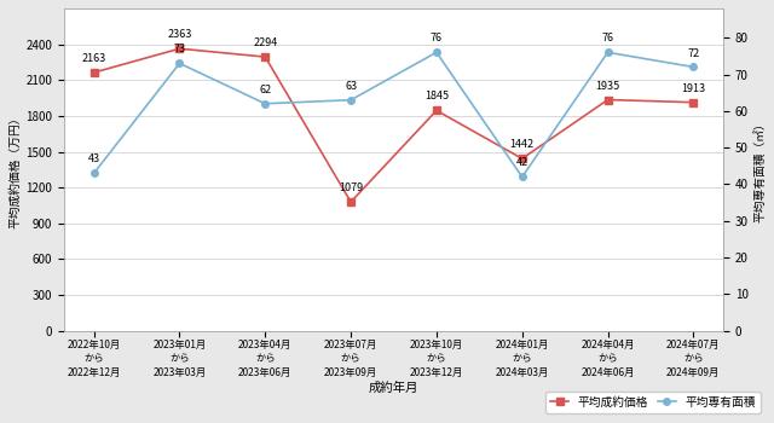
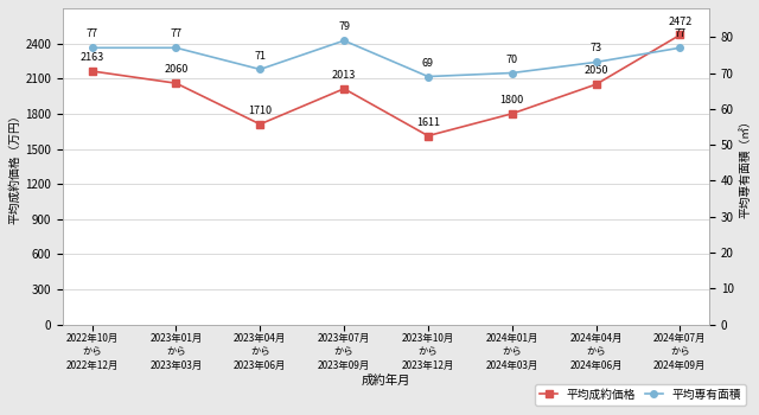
平均専有面積/2022年10月 から 2022年12月: 43 -> 77
平均成約価格/2023年01月 から 2023年03月: 2363 -> 2060
平均専有面積/2023年01月 から 2023年03月: 73 -> 77
平均成約価格/2023年04月 から 2023年06月: 2294 -> 1710
平均専有面積/2023年04月 から 2023年06月: 62 -> 71
平均成約価格/2023年07月 から 2023年09月: 1079 -> 2013
平均専有面積/2023年07月 から 2023年09月: 63 -> 79
平均成約価格/2023年10月 から 2023年12月: 1845 -> 1611
平均専有面積/2023年10月 から 2023年12月: 76 -> 69
平均成約価格/2024年01月 から 2024年03月: 1442 -> 1800
平均専有面積/2024年01月 から 2024年03月: 42 -> 70
平均成約価格/2024年04月 から 2024年06月: 1935 -> 2050
平均専有面積/2024年04月 から 2024年06月: 76 -> 73
平均成約価格/2024年07月 から 2024年09月: 1913 -> 2472
平均専有面積/2024年07月 から 2024年09月: 72 -> 77
